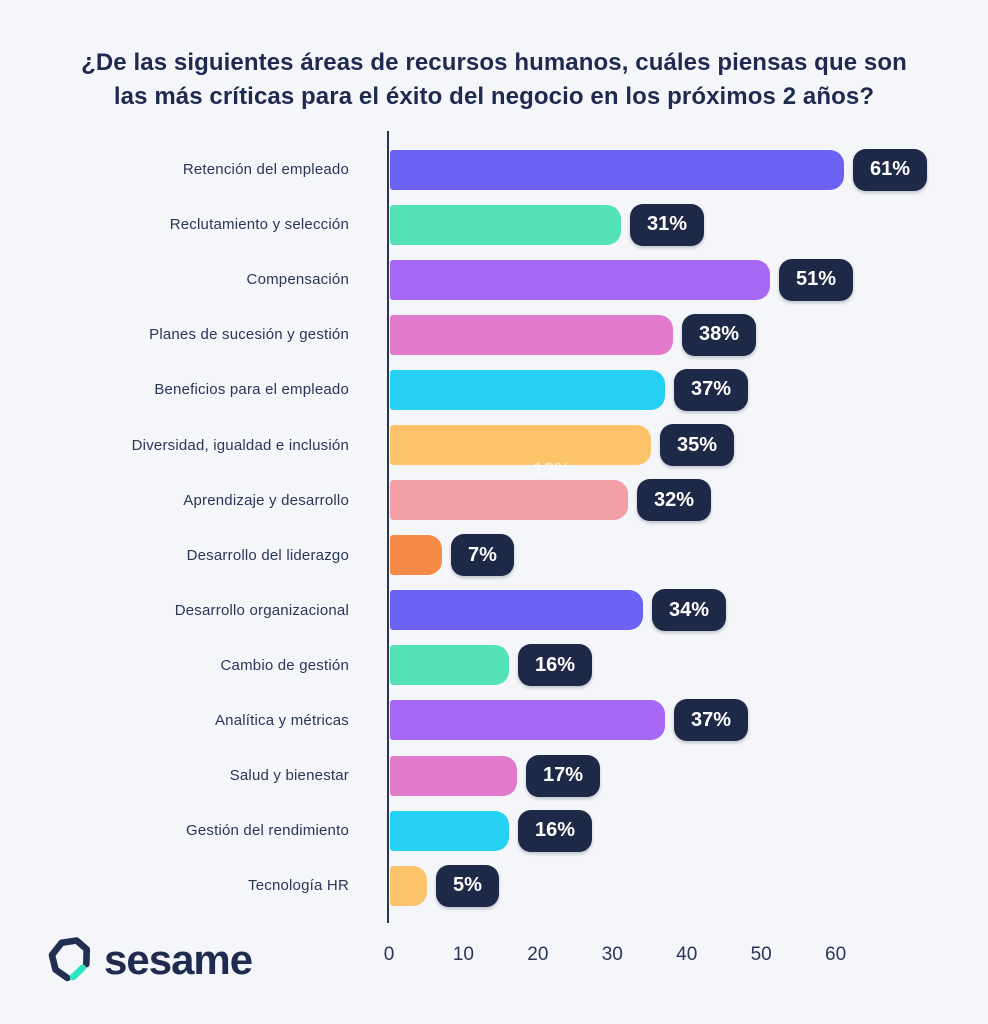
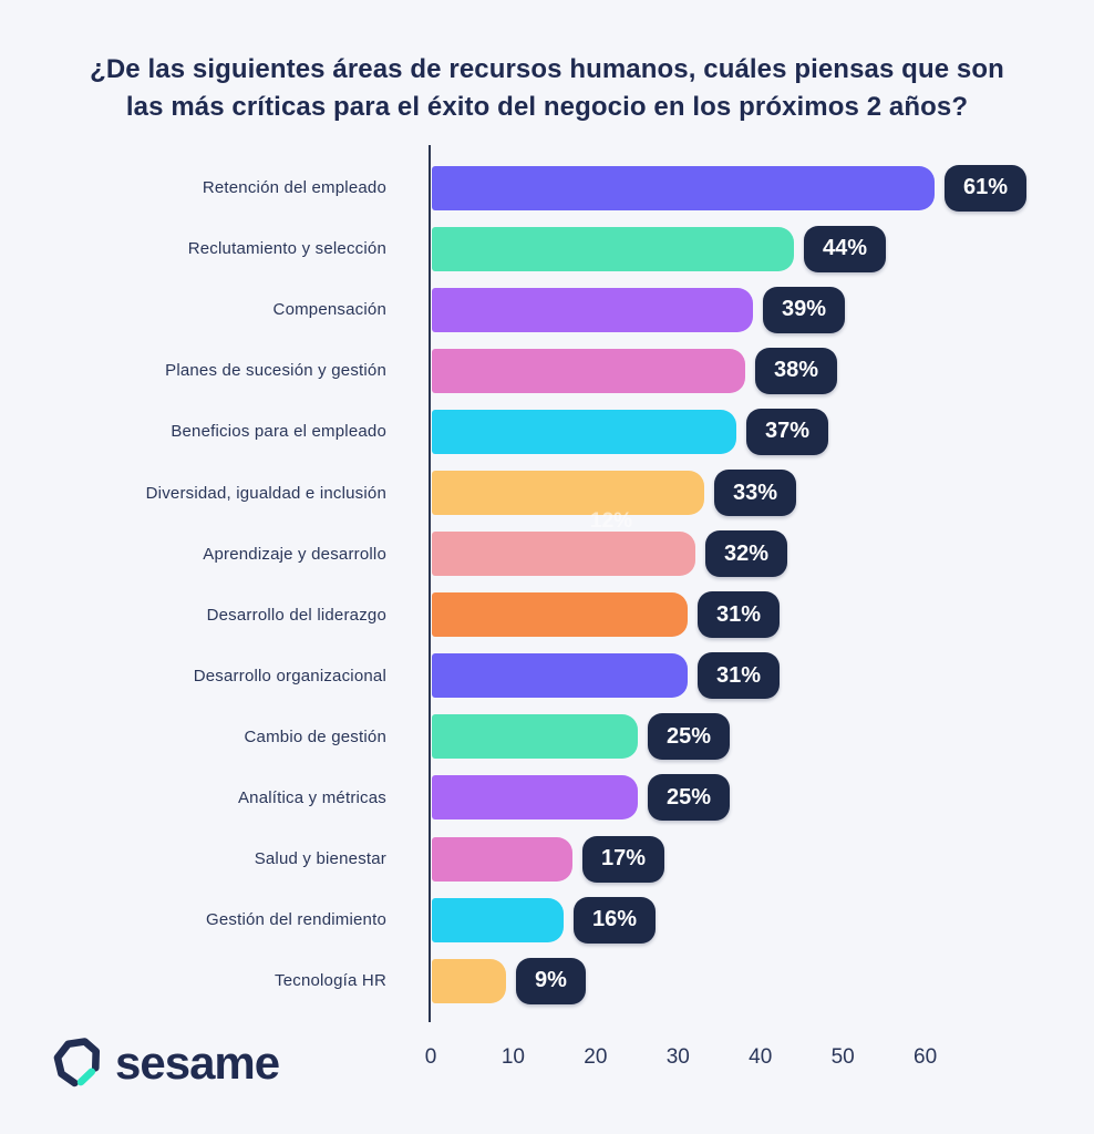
Reclutamiento y selección: 31% -> 44%
Compensación: 51% -> 39%
Diversidad, igualdad e inclusión: 35% -> 33%
Desarrollo del liderazgo: 7% -> 31%
Desarrollo organizacional: 34% -> 31%
Cambio de gestión: 16% -> 25%
Analítica y métricas: 37% -> 25%
Tecnología HR: 5% -> 9%
